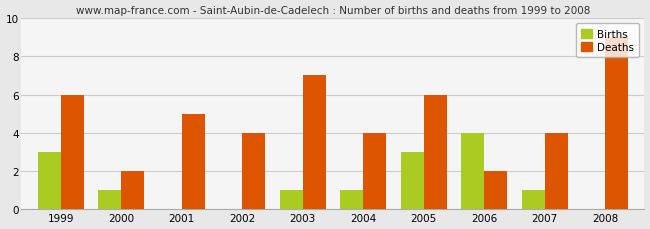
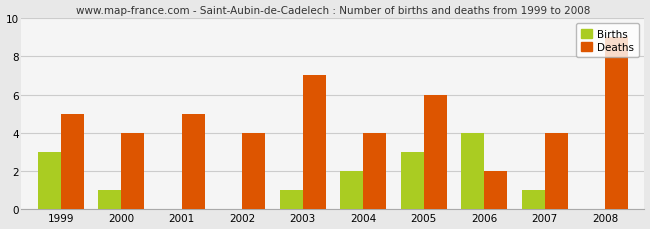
Deaths/1999: 6 -> 5
Deaths/2000: 2 -> 4
Births/2004: 1 -> 2
